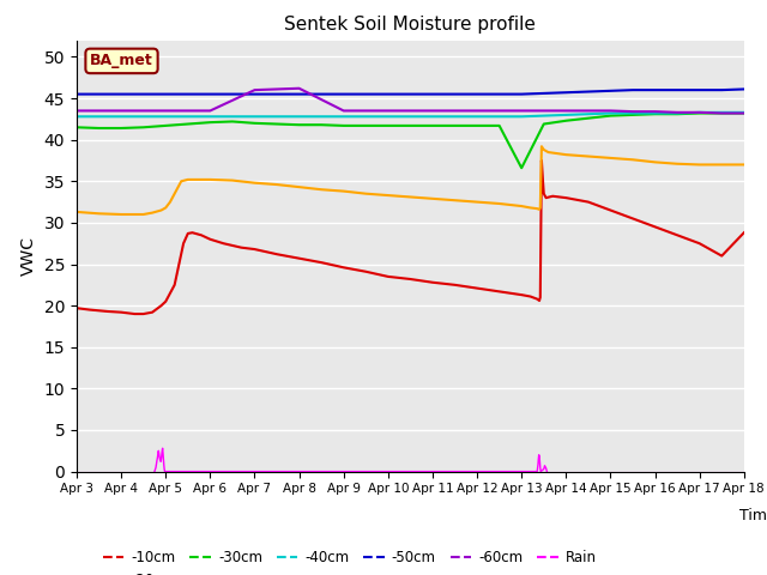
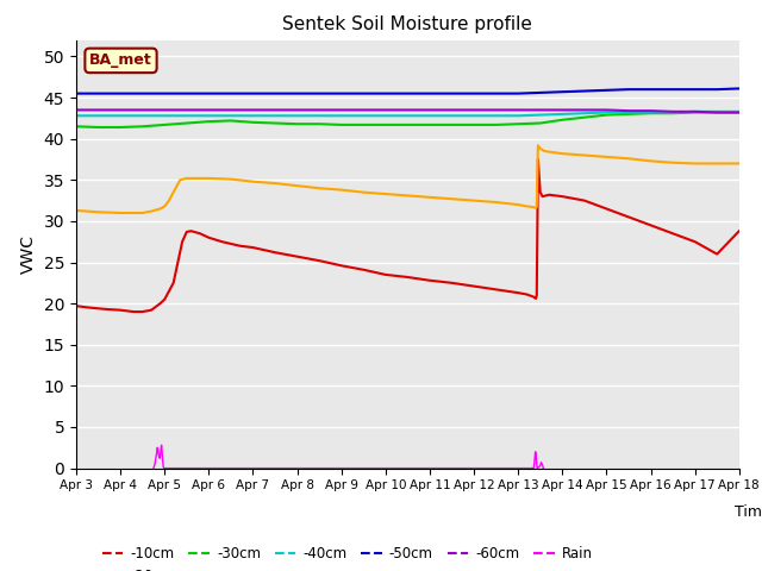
-60cm/Apr 7: 46.0 -> 43.5
-60cm/Apr 8: 46.2 -> 43.5
-30cm/Apr 13: 36.6 -> 41.8
